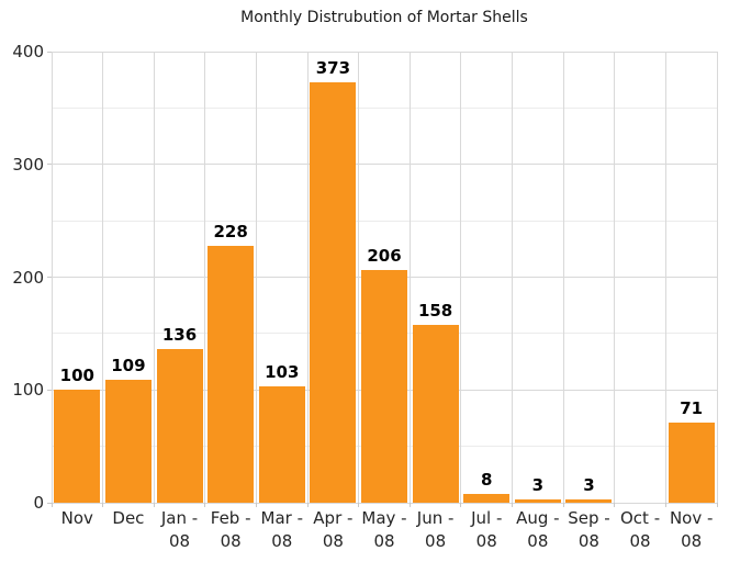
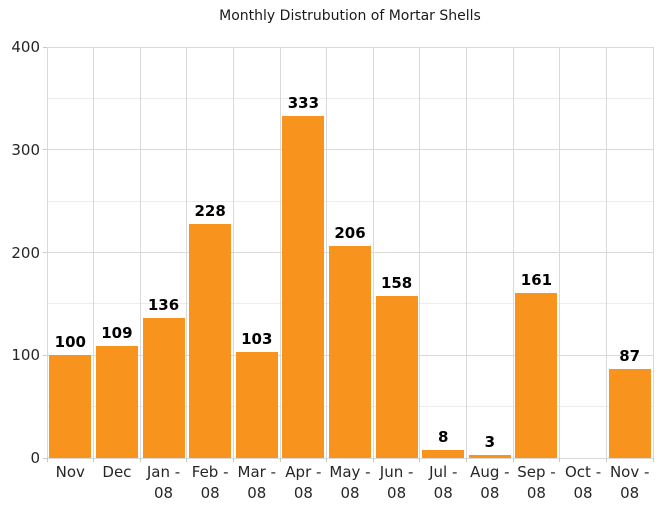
Apr - 08: 373 -> 333
Sep - 08: 3 -> 161
Nov - 08: 71 -> 87
